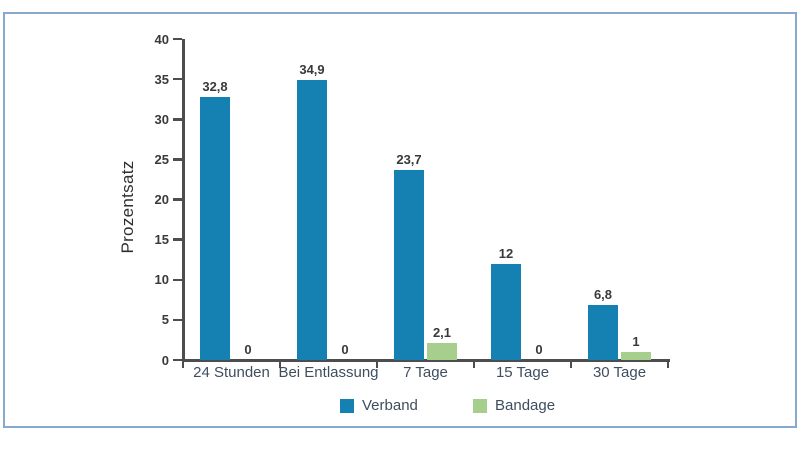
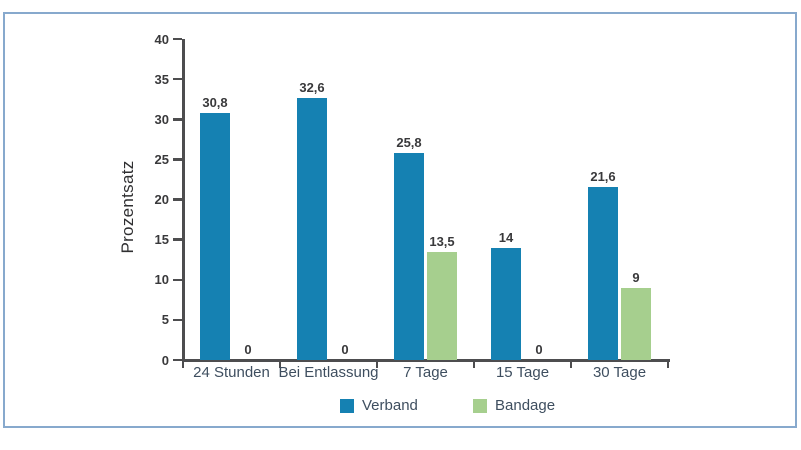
Verband/24 Stunden: 32,8 -> 30,8
Verband/Bei Entlassung: 34,9 -> 32,6
Verband/7 Tage: 23,7 -> 25,8
Bandage/7 Tage: 2,1 -> 13,5
Verband/15 Tage: 12 -> 14
Verband/30 Tage: 6,8 -> 21,6
Bandage/30 Tage: 1 -> 9
